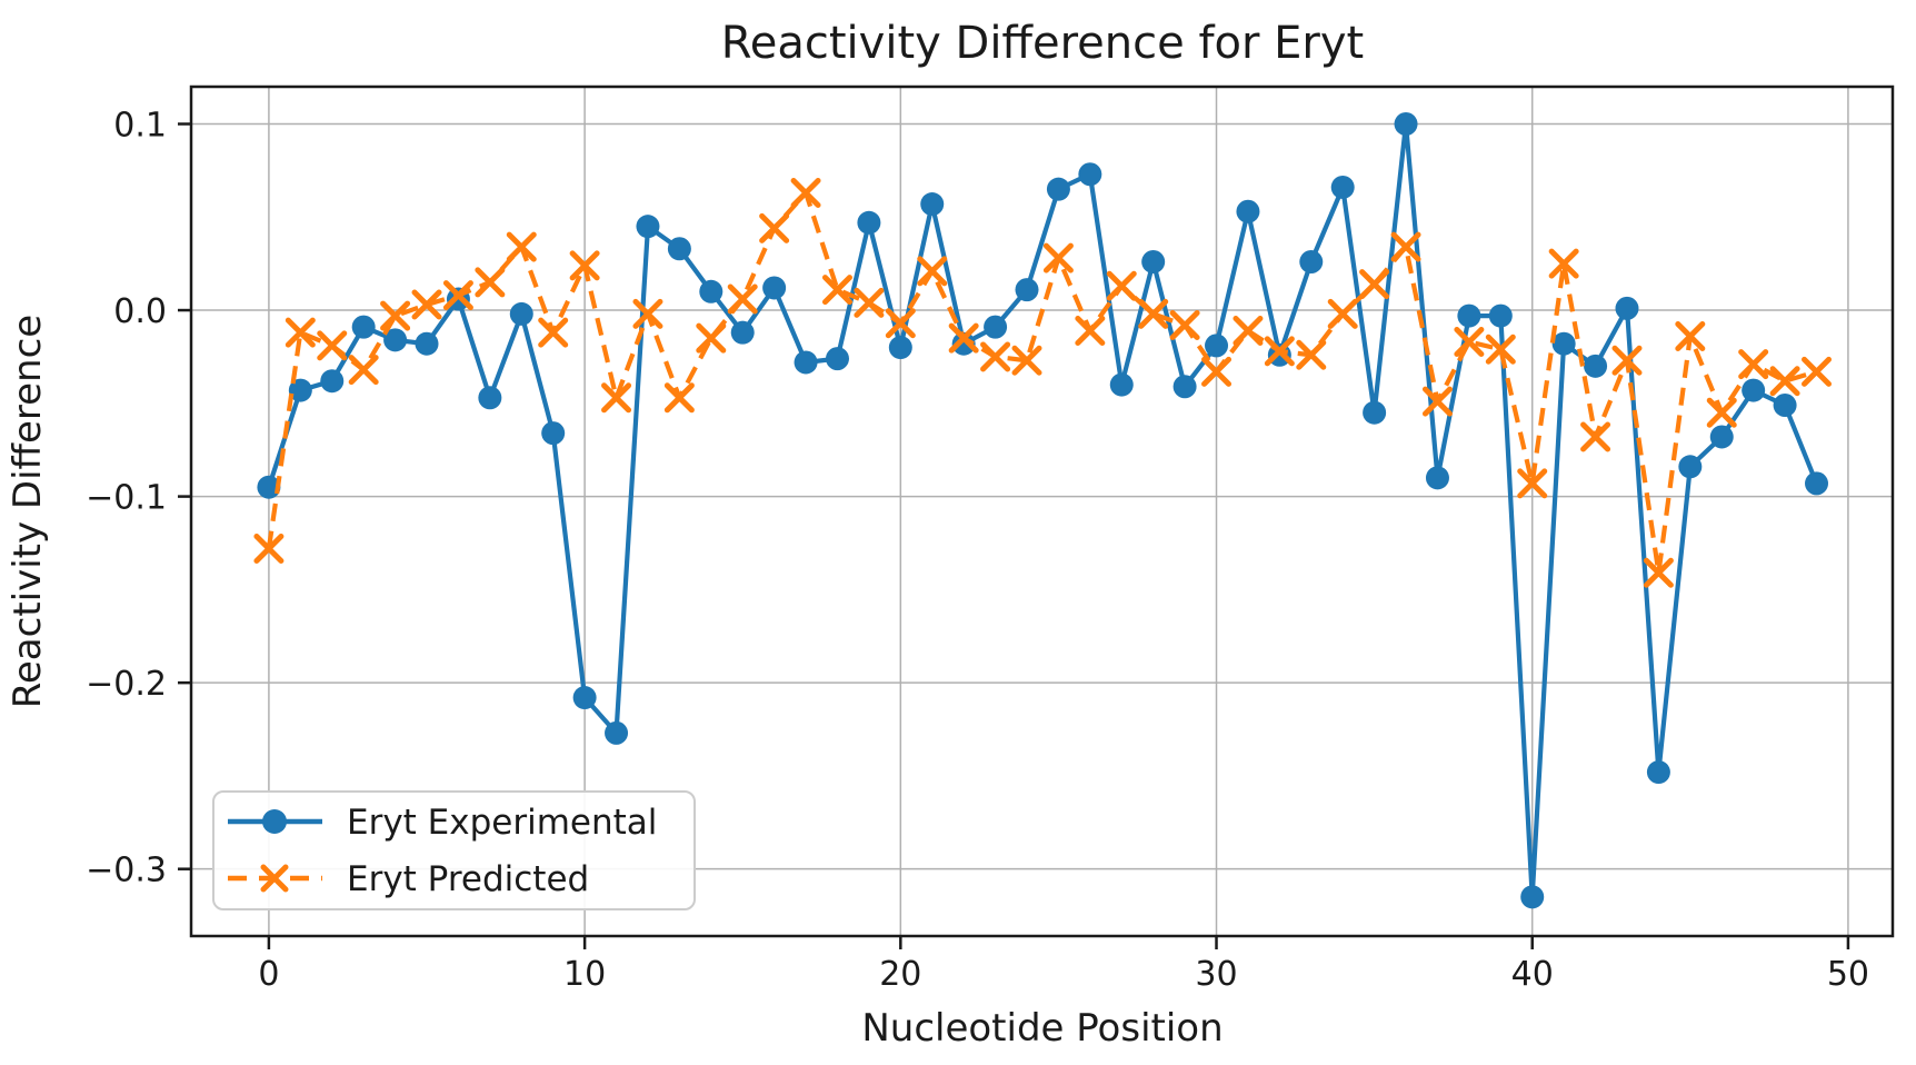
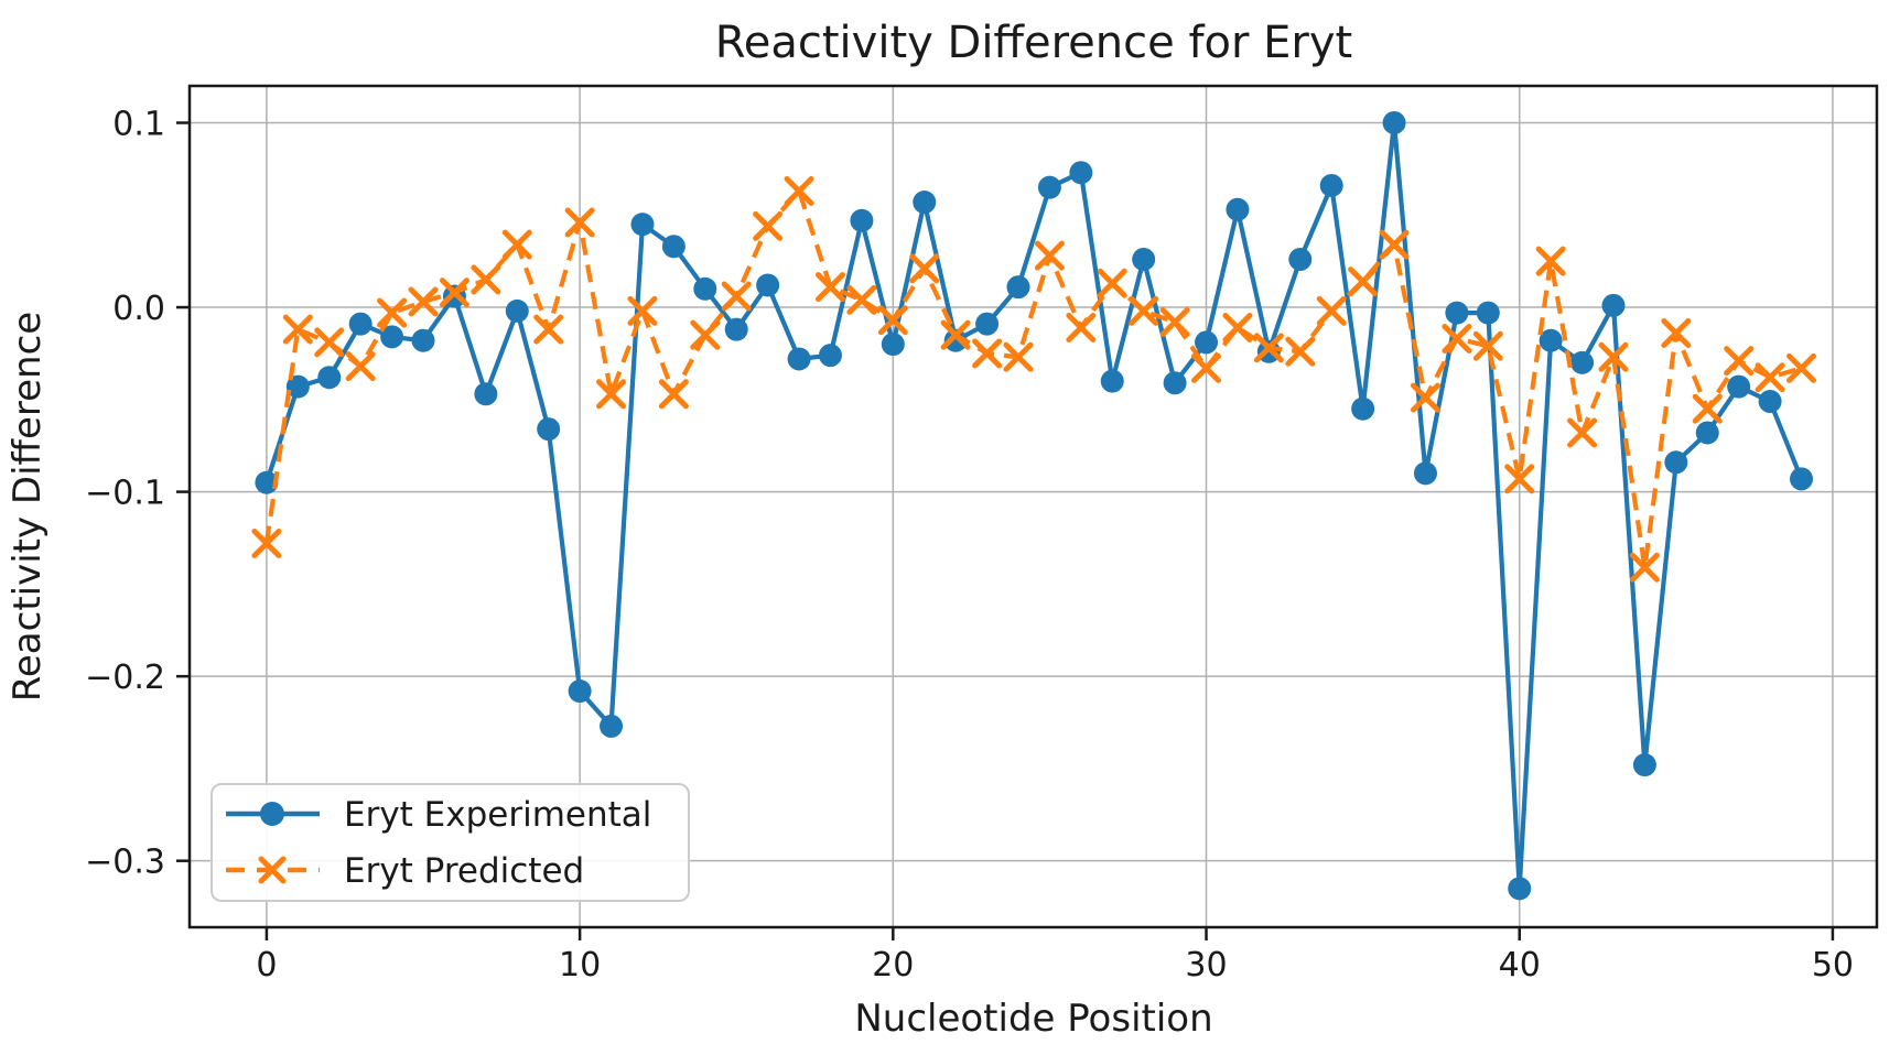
Eryt Predicted/10: 0.024 -> 0.046
